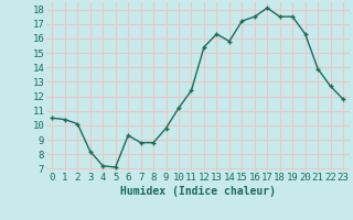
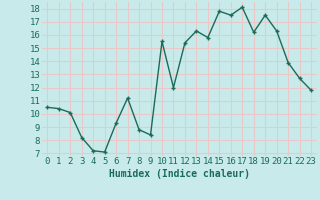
7: 8.8 -> 11.2
9: 9.8 -> 8.4
10: 11.2 -> 15.5
11: 12.4 -> 12.0
15: 17.2 -> 17.8
18: 17.5 -> 16.2
